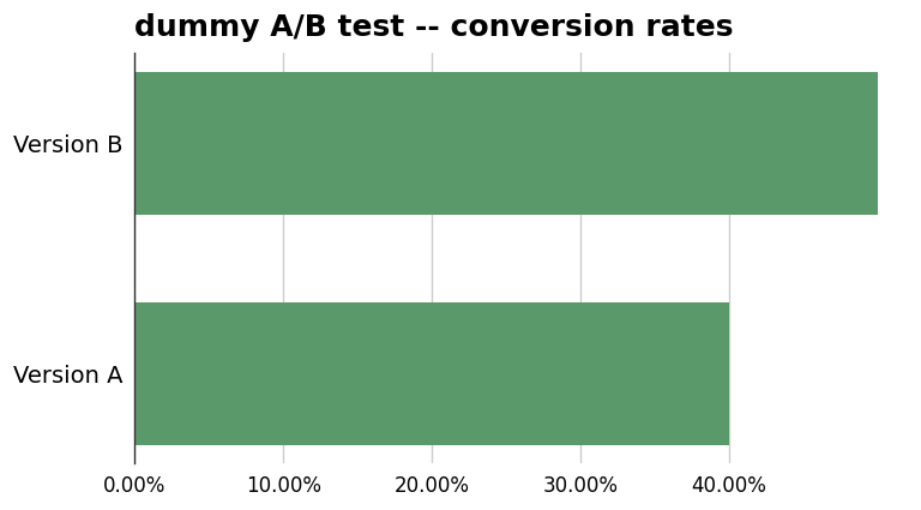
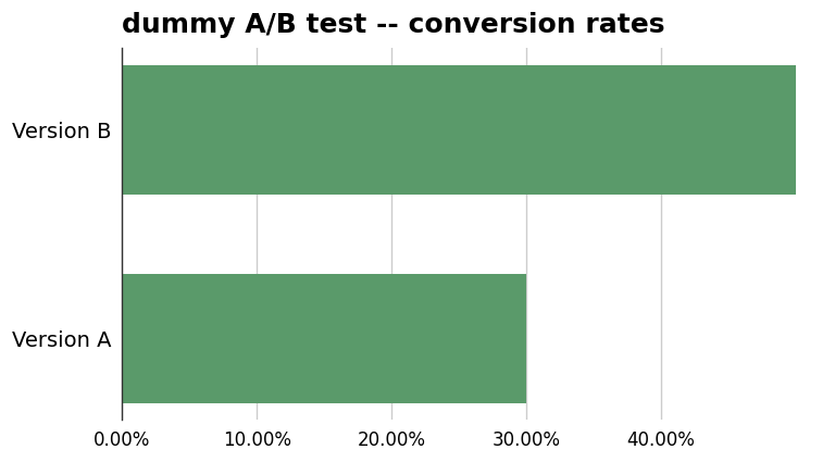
Version A: 40% -> 30%
